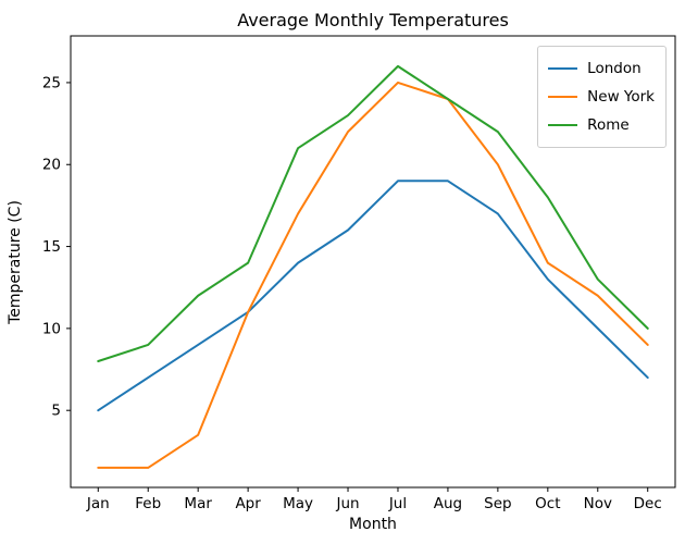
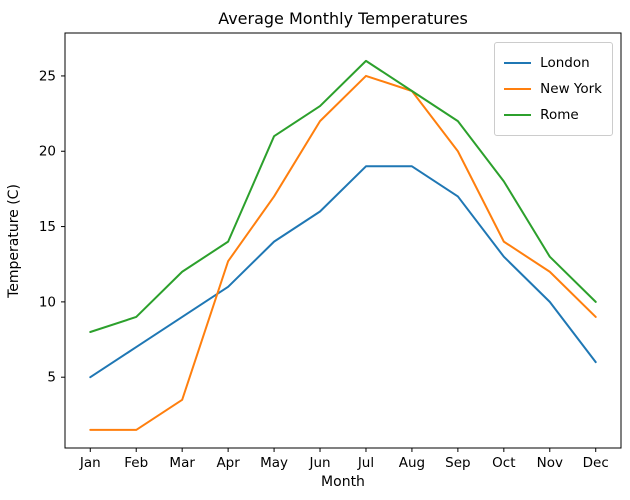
New York/Apr: 11.0 -> 12.7
London/Dec: 7 -> 6
